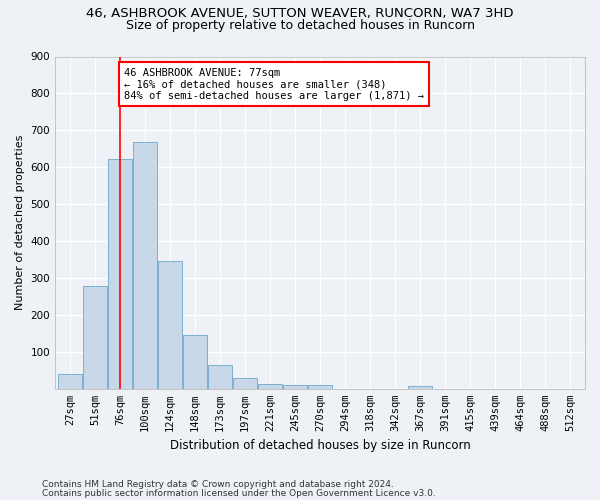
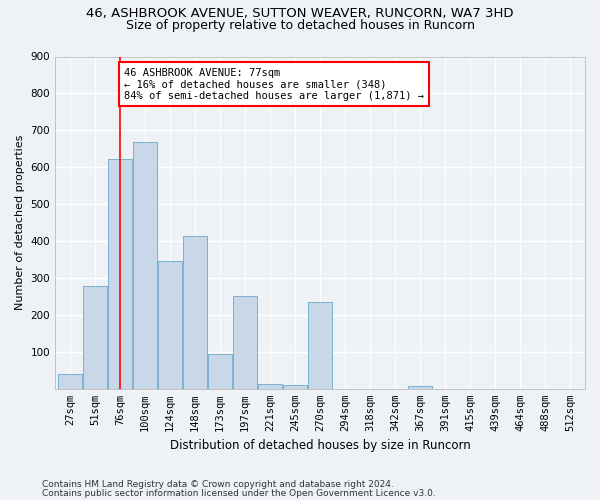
148sqm: 147 -> 415
173sqm: 65 -> 95
197sqm: 28 -> 250
270sqm: 10 -> 235
